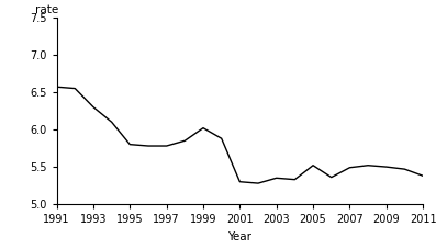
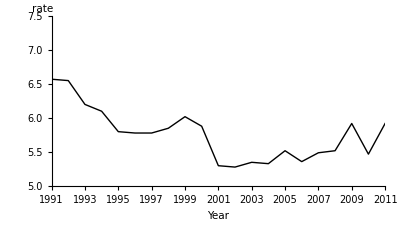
1993: 6.30 -> 6.20
2009: 5.50 -> 5.92
2011: 5.38 -> 5.92
